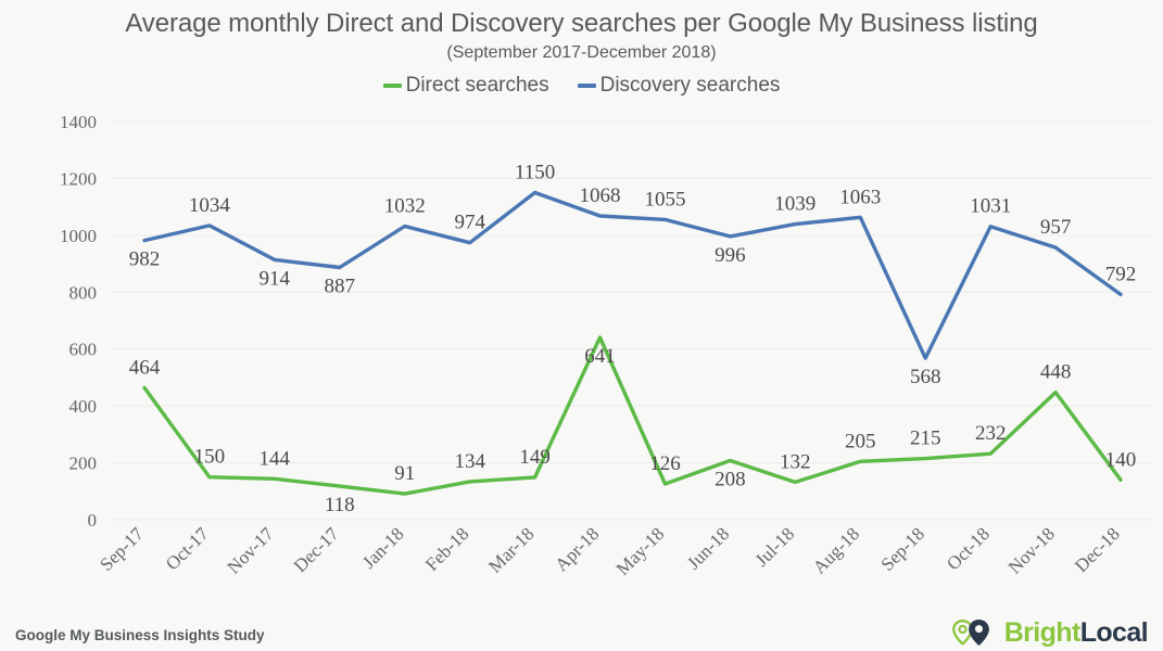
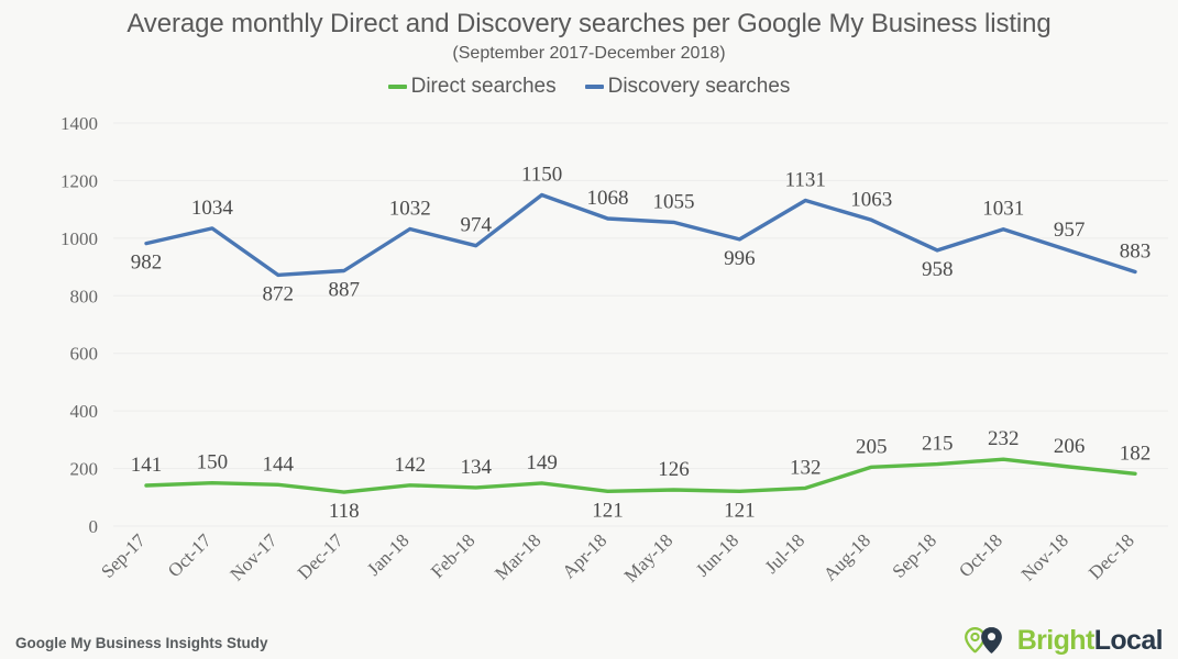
Direct searches/Sep-17: 464 -> 141
Discovery searches/Nov-17: 914 -> 872
Direct searches/Jan-18: 91 -> 142
Direct searches/Apr-18: 641 -> 121
Direct searches/Jun-18: 208 -> 121
Discovery searches/Jul-18: 1039 -> 1131
Discovery searches/Sep-18: 568 -> 958
Direct searches/Nov-18: 448 -> 206
Direct searches/Dec-18: 140 -> 182
Discovery searches/Dec-18: 792 -> 883
